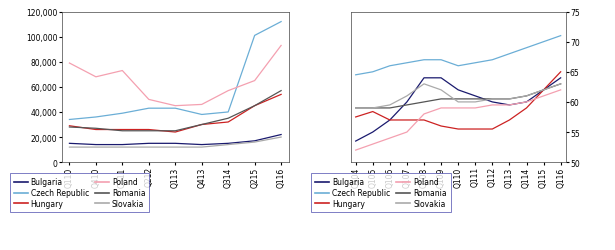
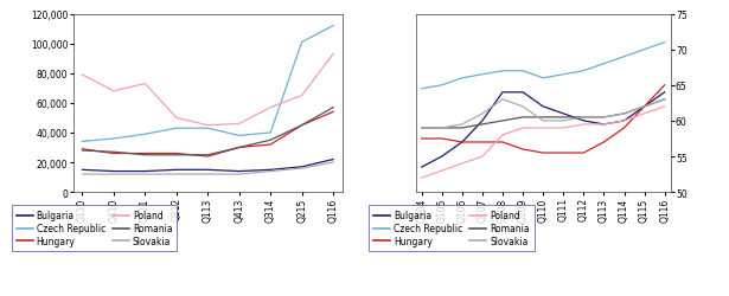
Hungary/Q105: 58.4 -> 57.5
